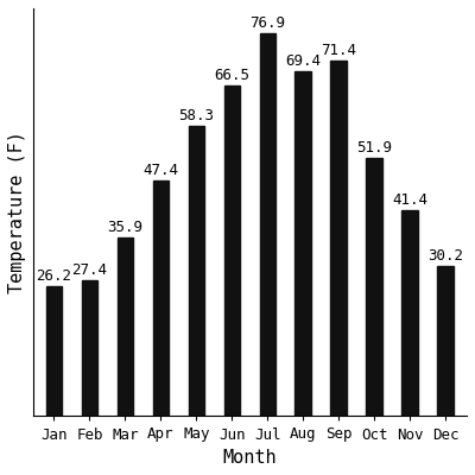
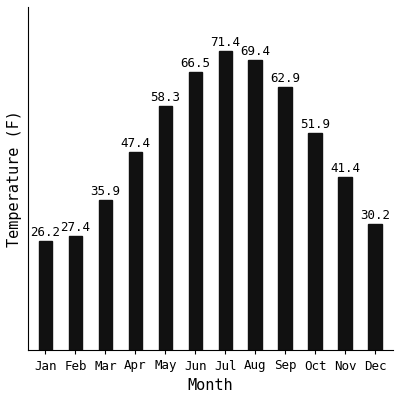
Jul: 76.9 -> 71.4
Sep: 71.4 -> 62.9
